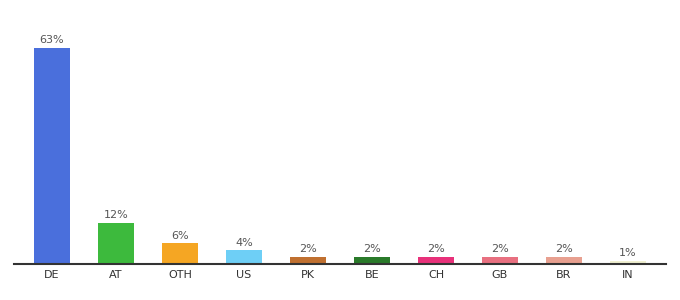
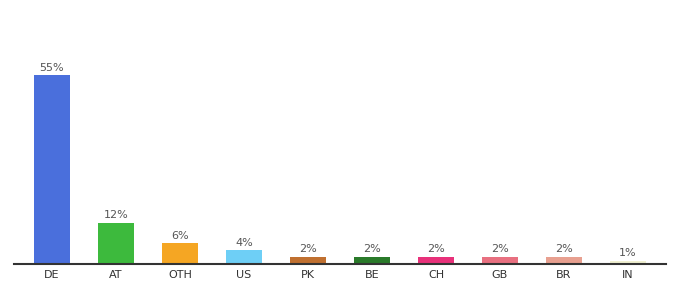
DE: 63% -> 55%
